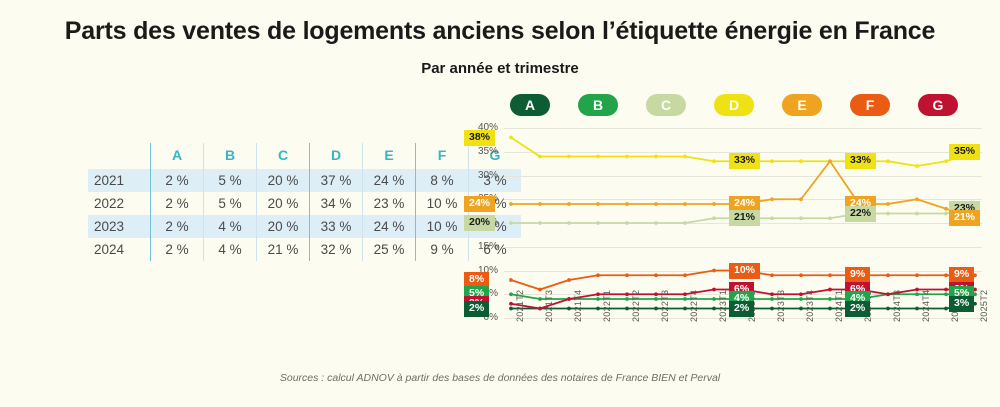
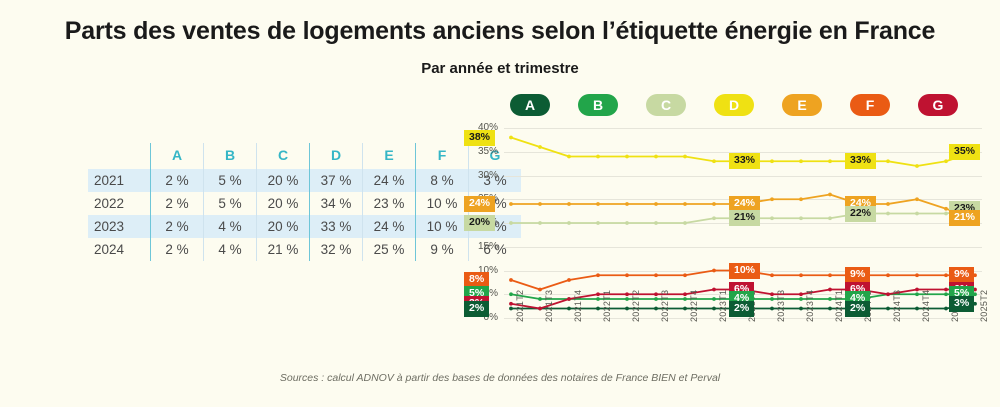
D/2021T3: 34% -> 36%
E/2024T1: 33% -> 26%
